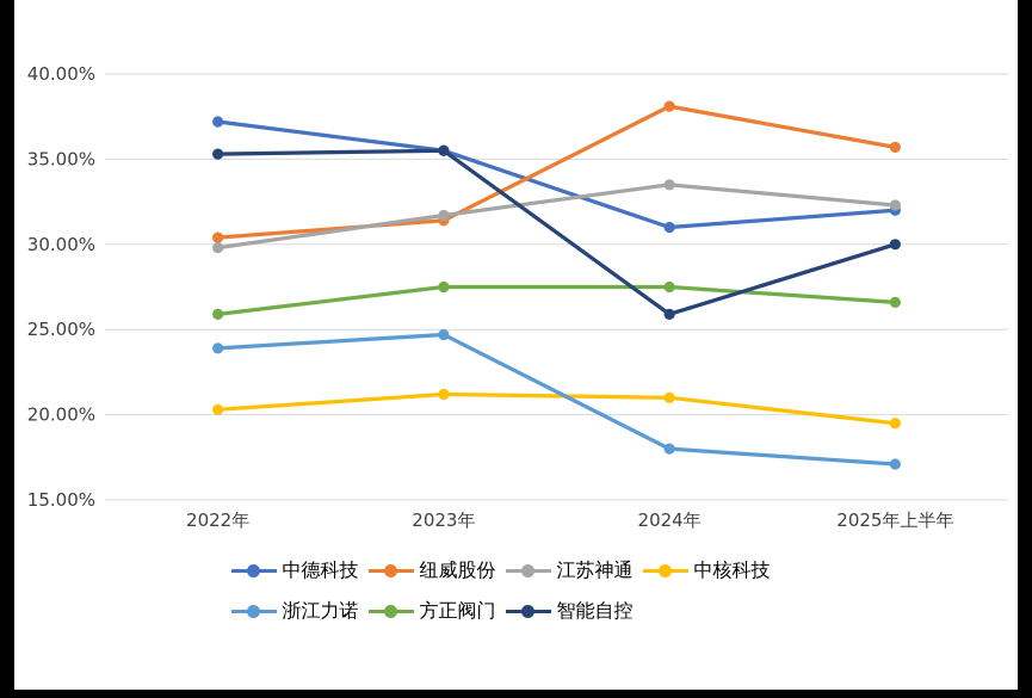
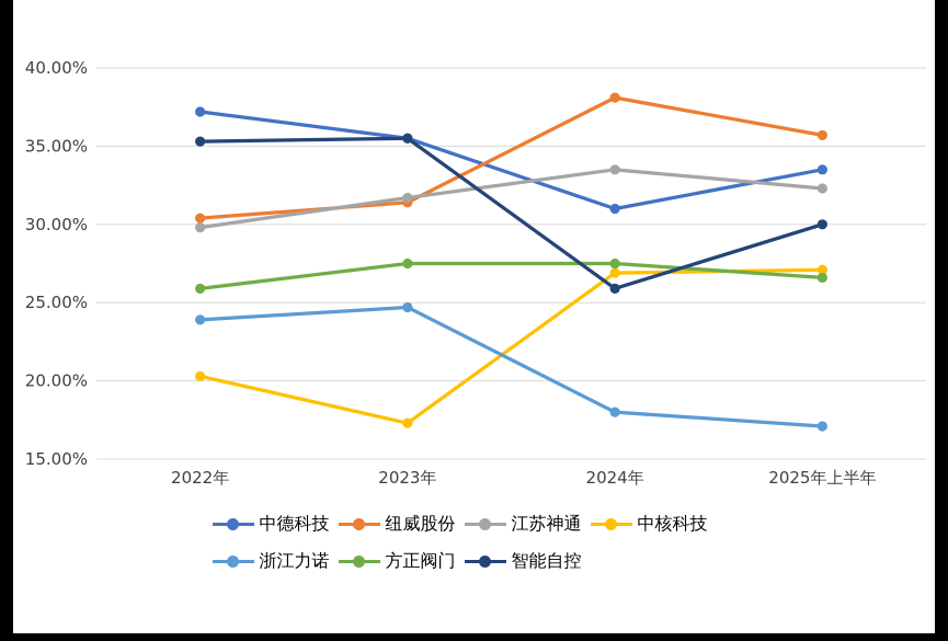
中核科技/2023年: 21.2% -> 17.3%
中核科技/2024年: 21.0% -> 26.9%
中德科技/2025年上半年: 32.0% -> 33.5%
中核科技/2025年上半年: 19.5% -> 27.1%
